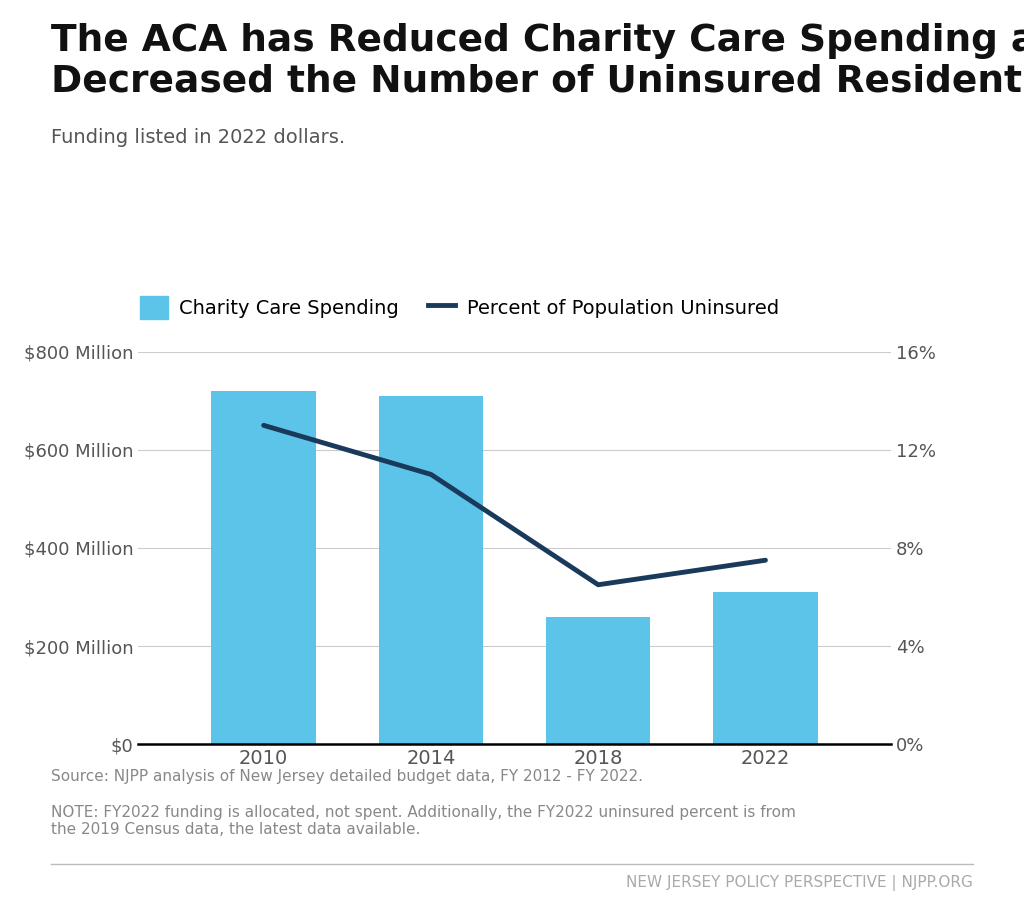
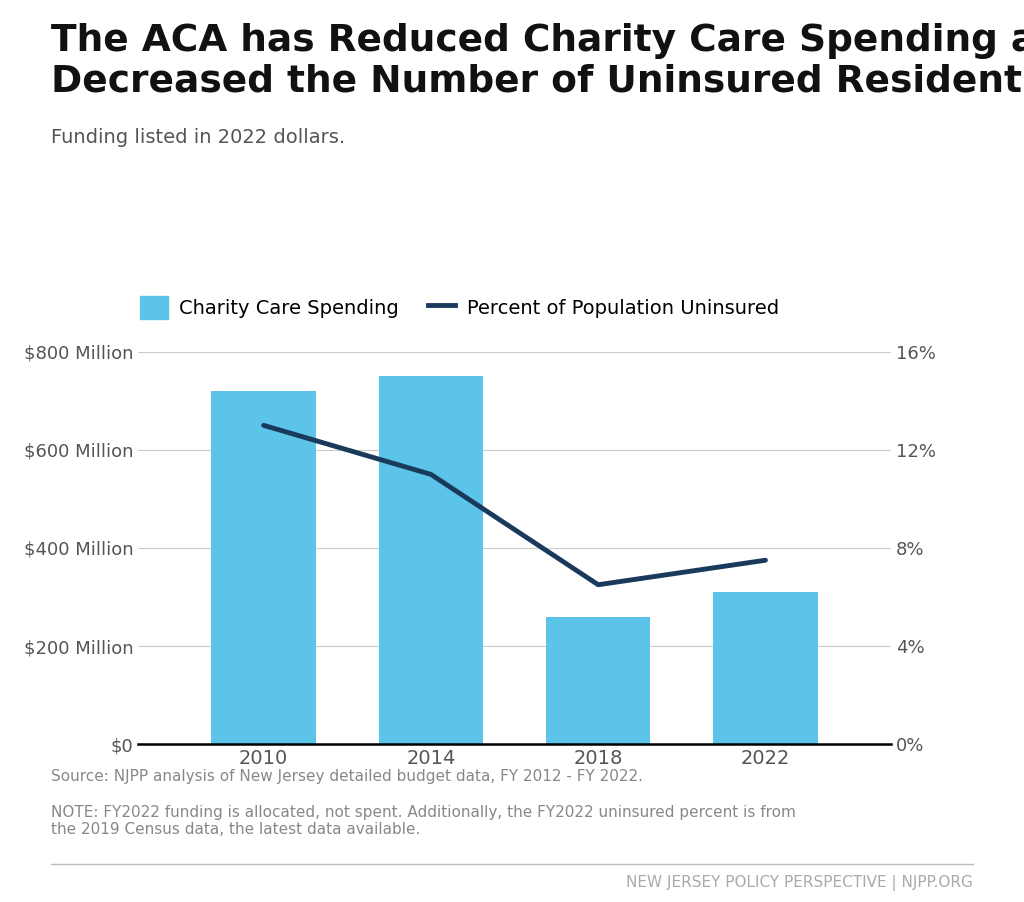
Charity Care Spending/2014: $710 Million -> $750 Million
